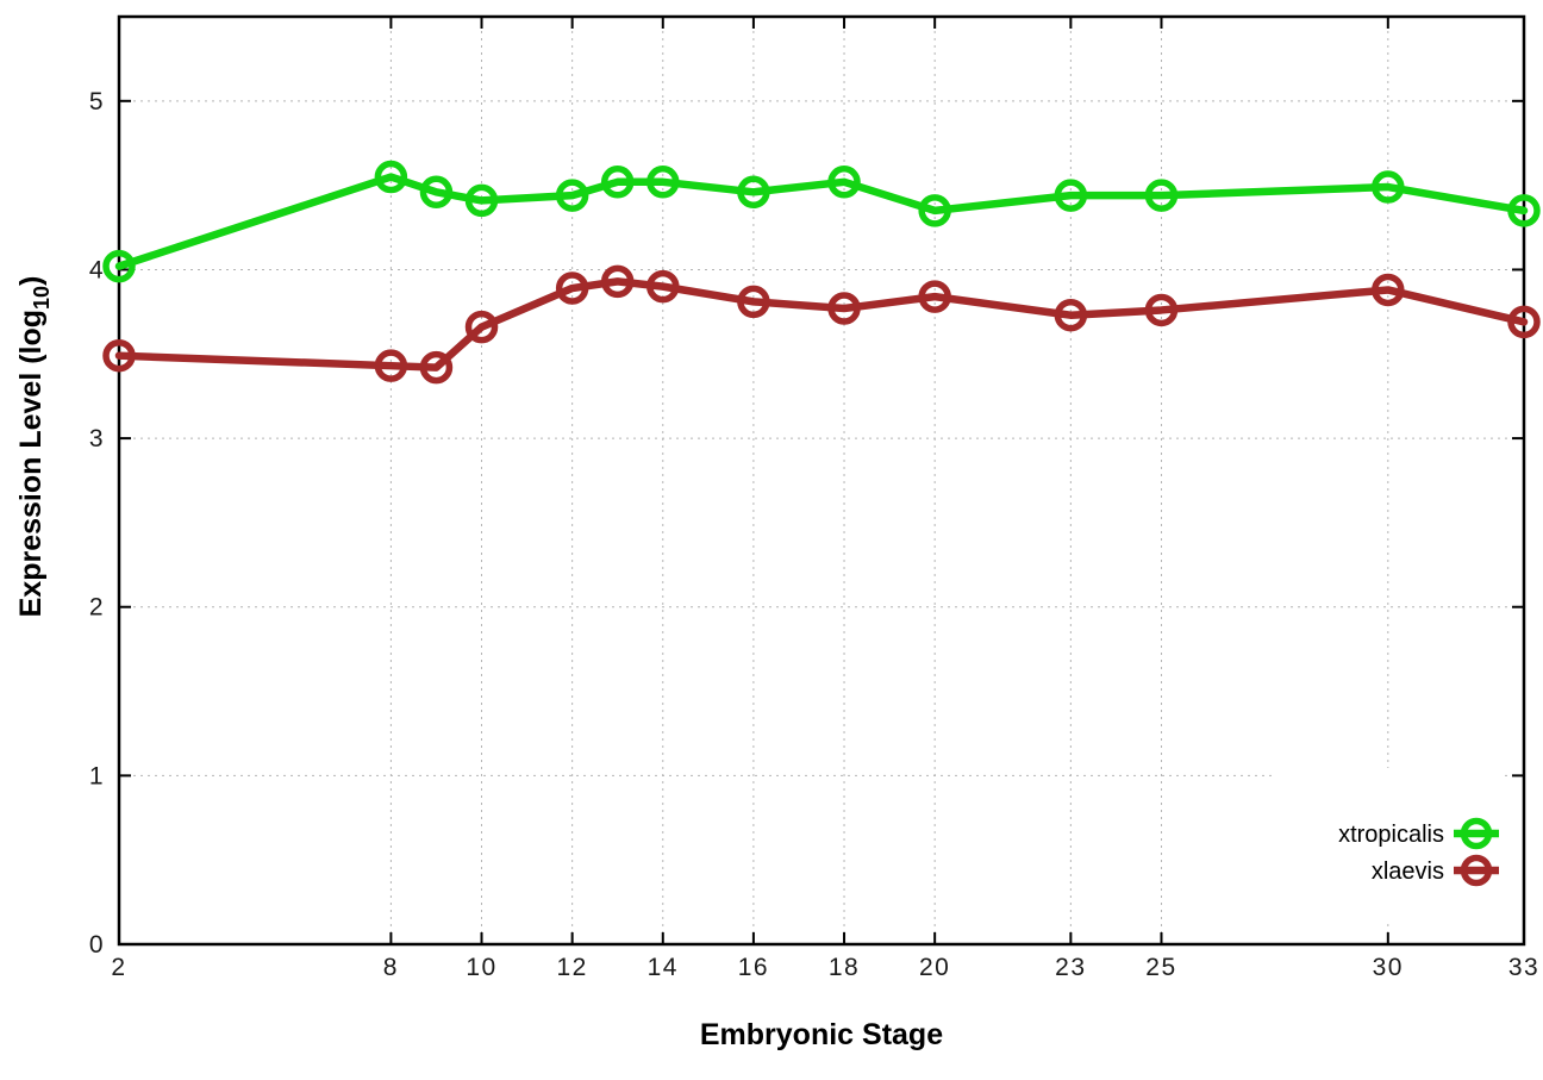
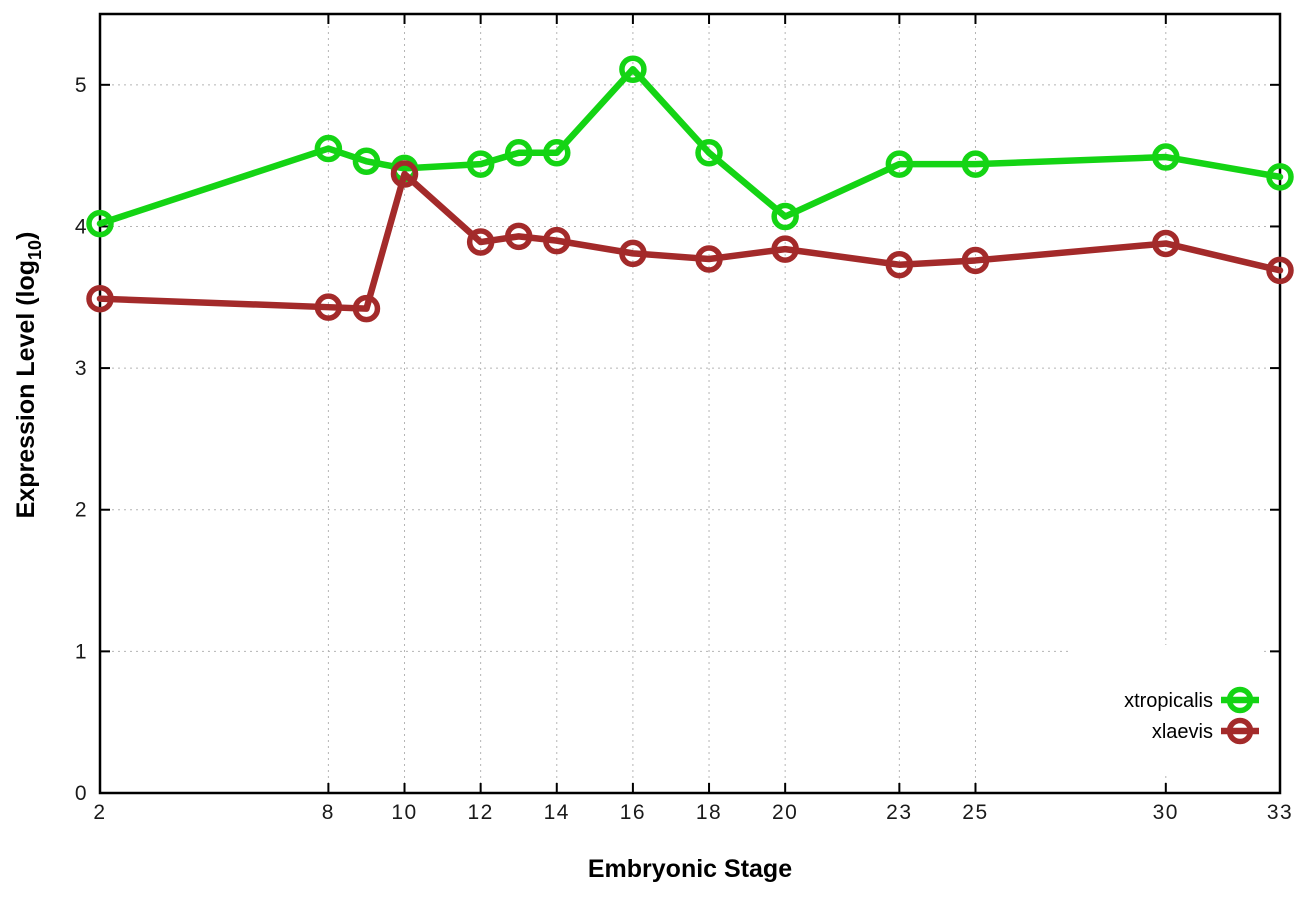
xlaevis/10: 3.66 -> 4.37
xtropicalis/16: 4.46 -> 5.11
xtropicalis/20: 4.35 -> 4.07
